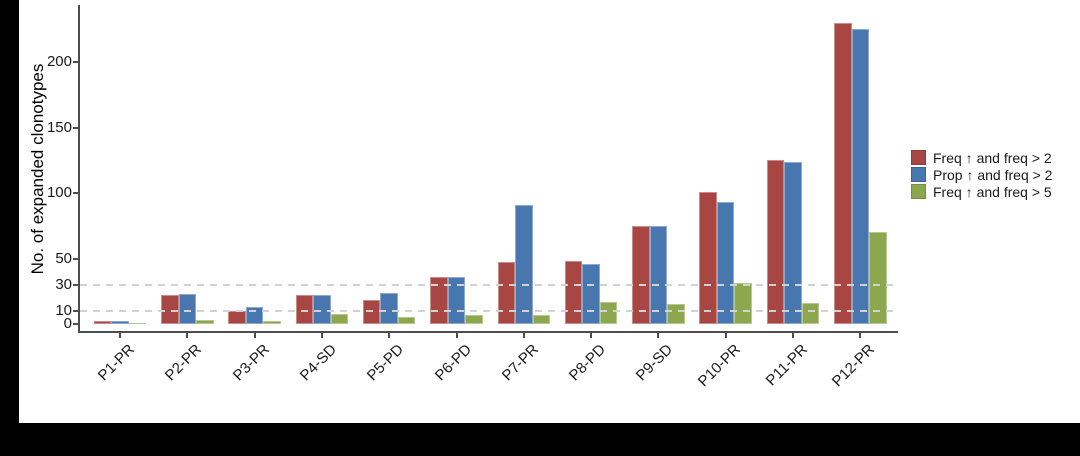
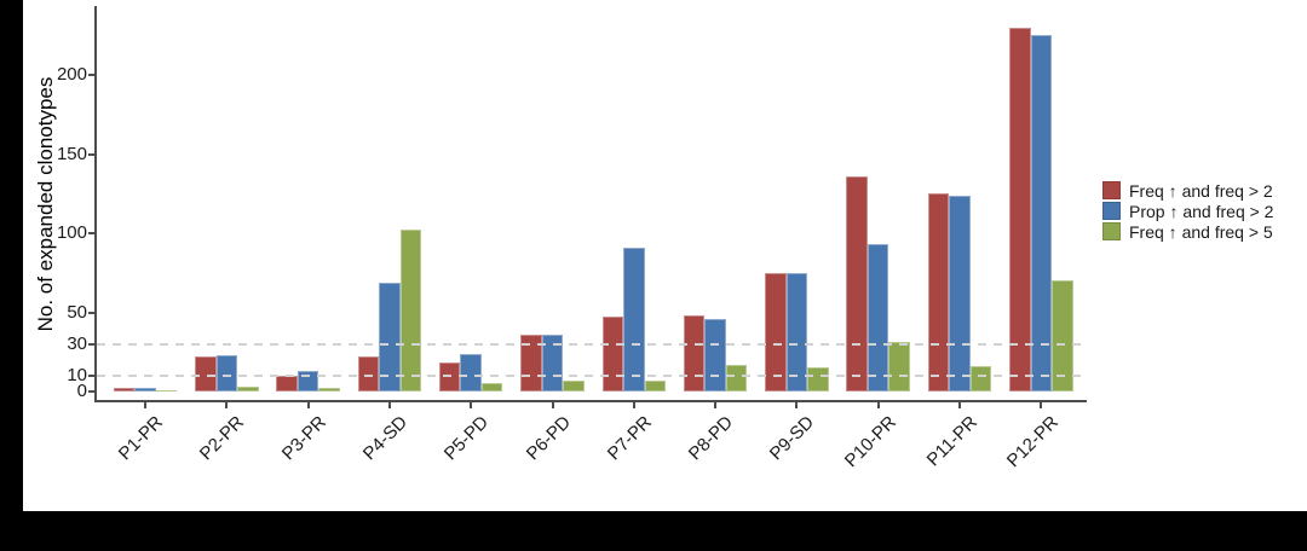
Prop ↑ and freq > 2/P4-SD: 22 -> 69
Freq ↑ and freq > 5/P4-SD: 8 -> 102
Freq ↑ and freq > 2/P10-PR: 101 -> 136
